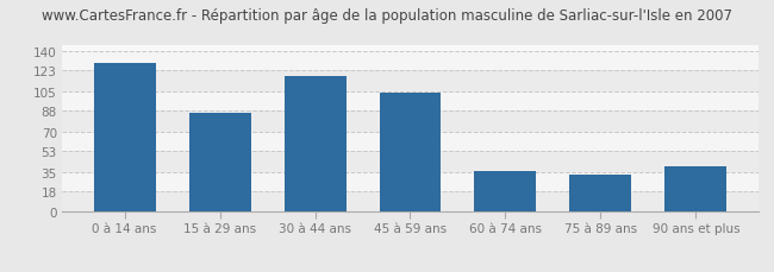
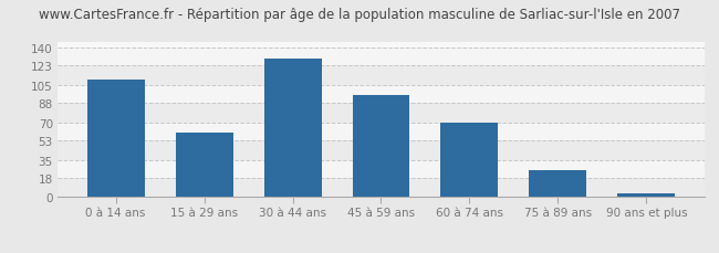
0 à 14 ans: 130 -> 110
15 à 29 ans: 86 -> 60
30 à 44 ans: 118 -> 130
45 à 59 ans: 104 -> 95
60 à 74 ans: 36 -> 70
75 à 89 ans: 32 -> 25
90 ans et plus: 40 -> 4
